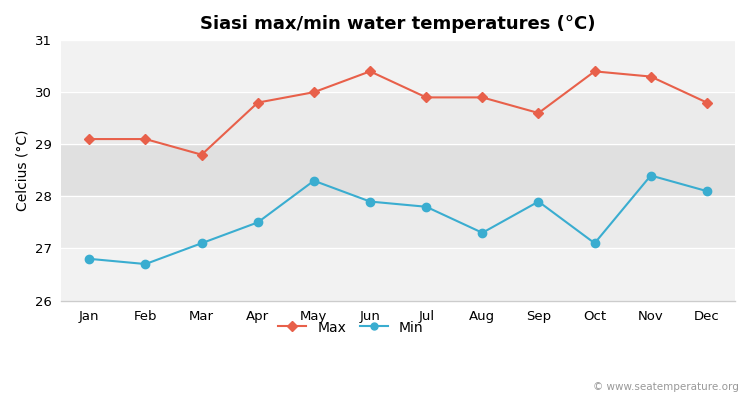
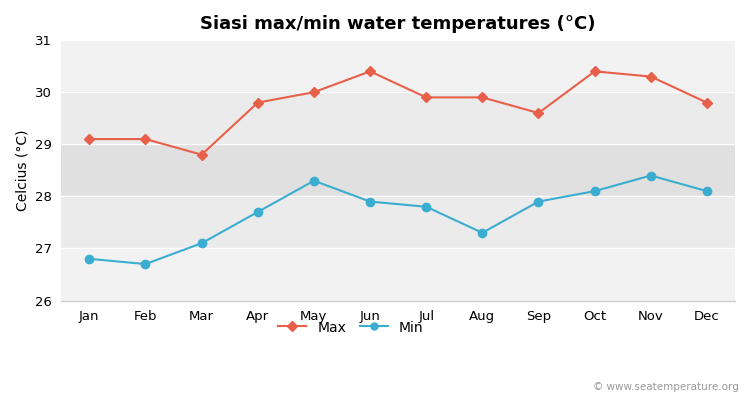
Min/Apr: 27.5 -> 27.7
Min/Oct: 27.1 -> 28.1
